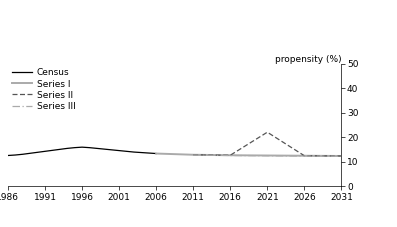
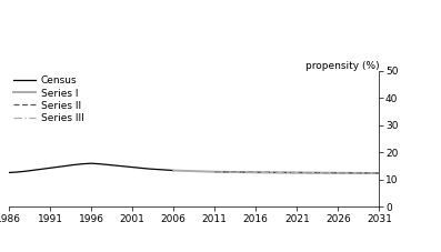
Series II/2021: 22.0 -> 12.5
